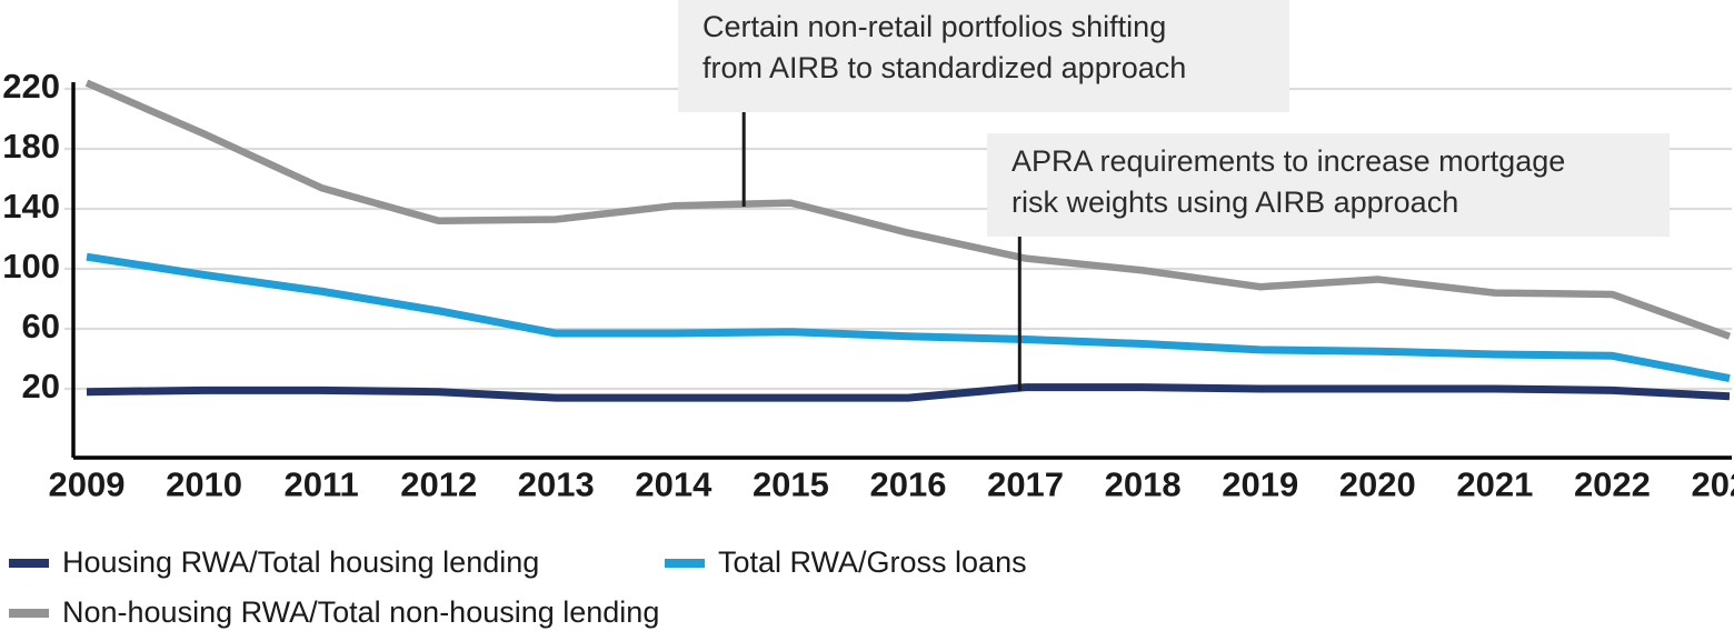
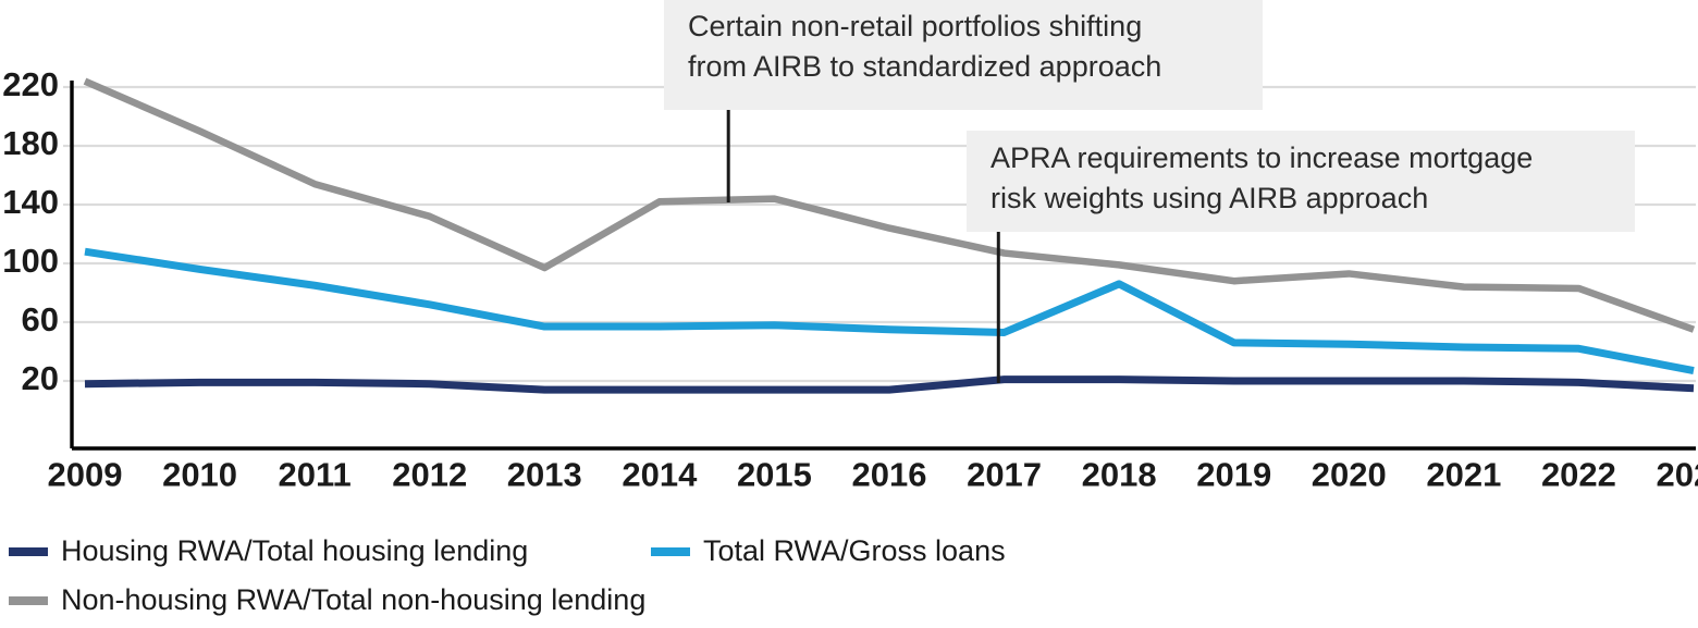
Non-housing RWA/Total non-housing lending/2013: 133 -> 97
Total RWA/Gross loans/2018: 50 -> 86
